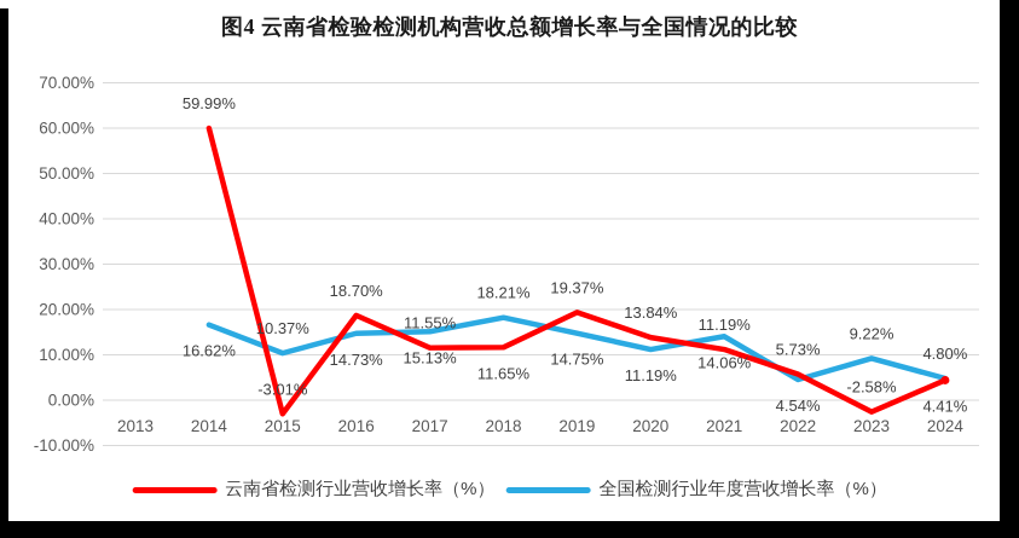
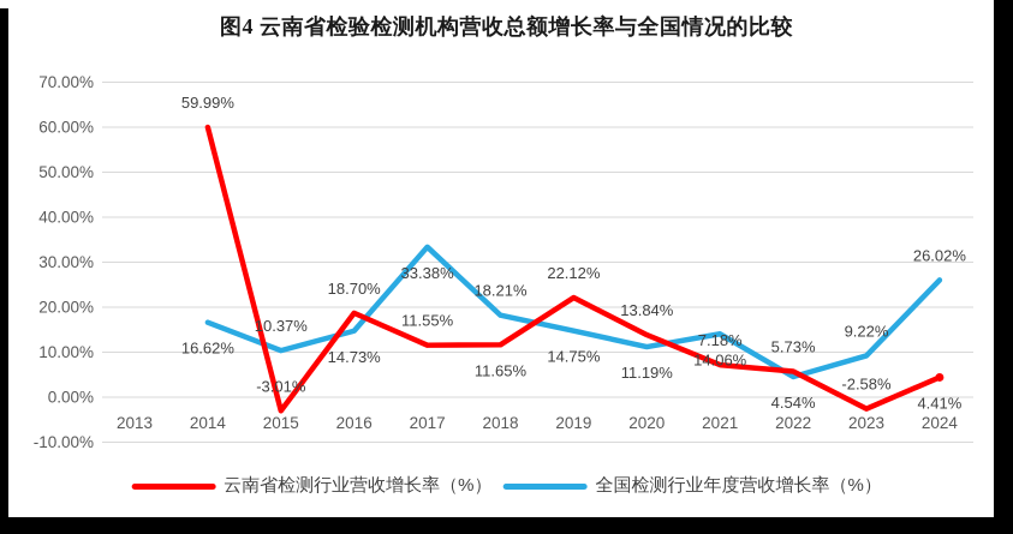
全国检测行业年度营收增长率（%）/2017: 15.13% -> 33.38%
云南省检测行业营收增长率（%）/2019: 19.37% -> 22.12%
云南省检测行业营收增长率（%）/2021: 11.19% -> 7.18%
全国检测行业年度营收增长率（%）/2024: 4.80% -> 26.02%
